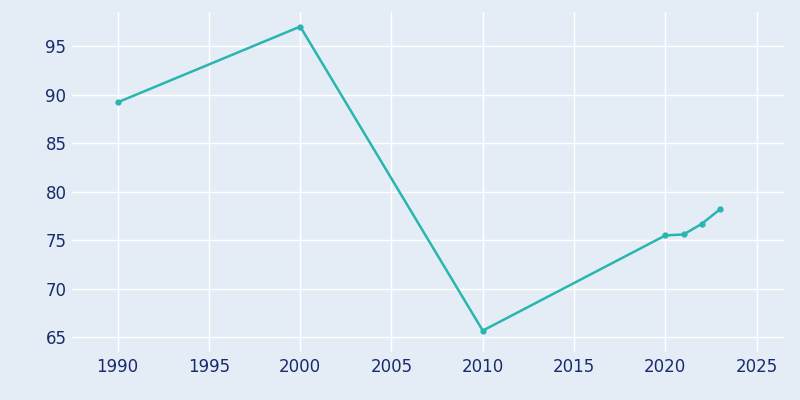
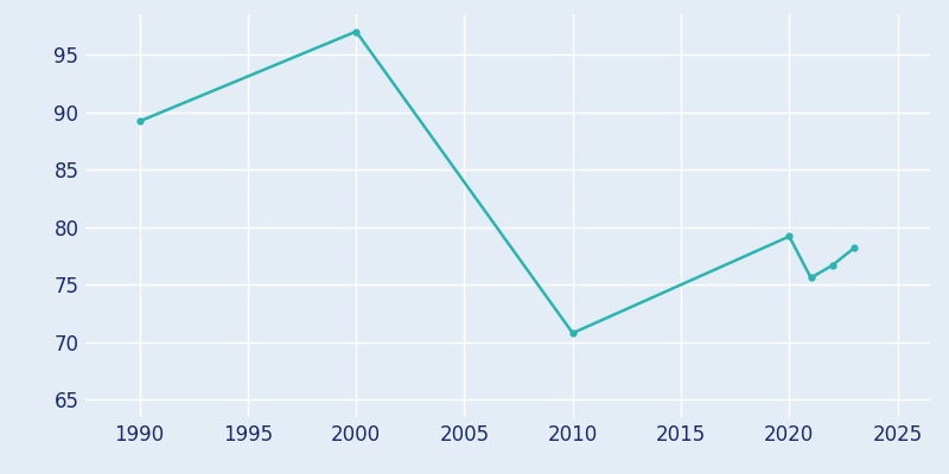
2010: 65.7 -> 70.8
2020: 75.5 -> 79.2
